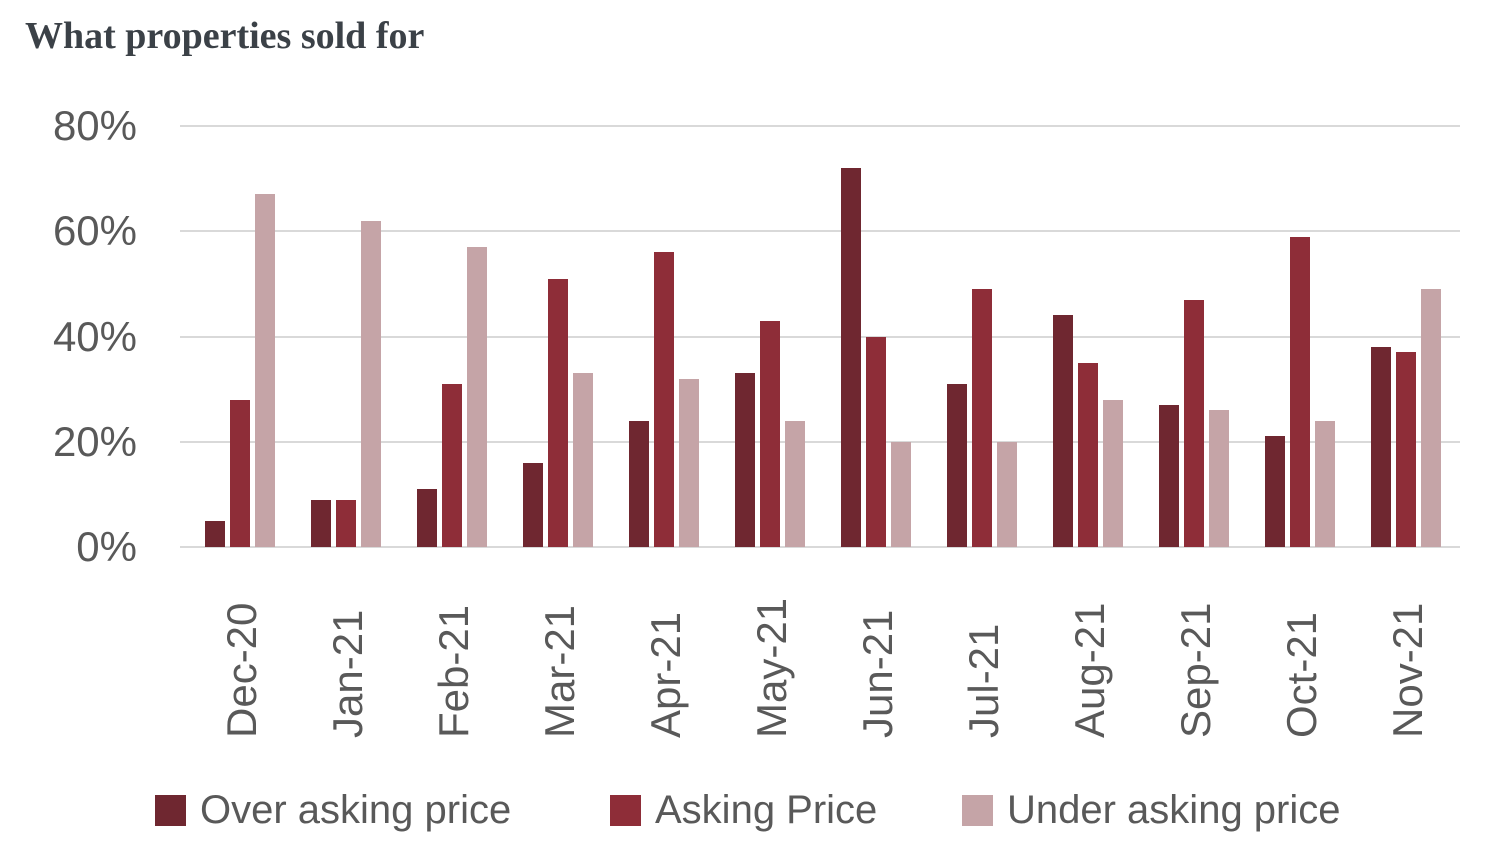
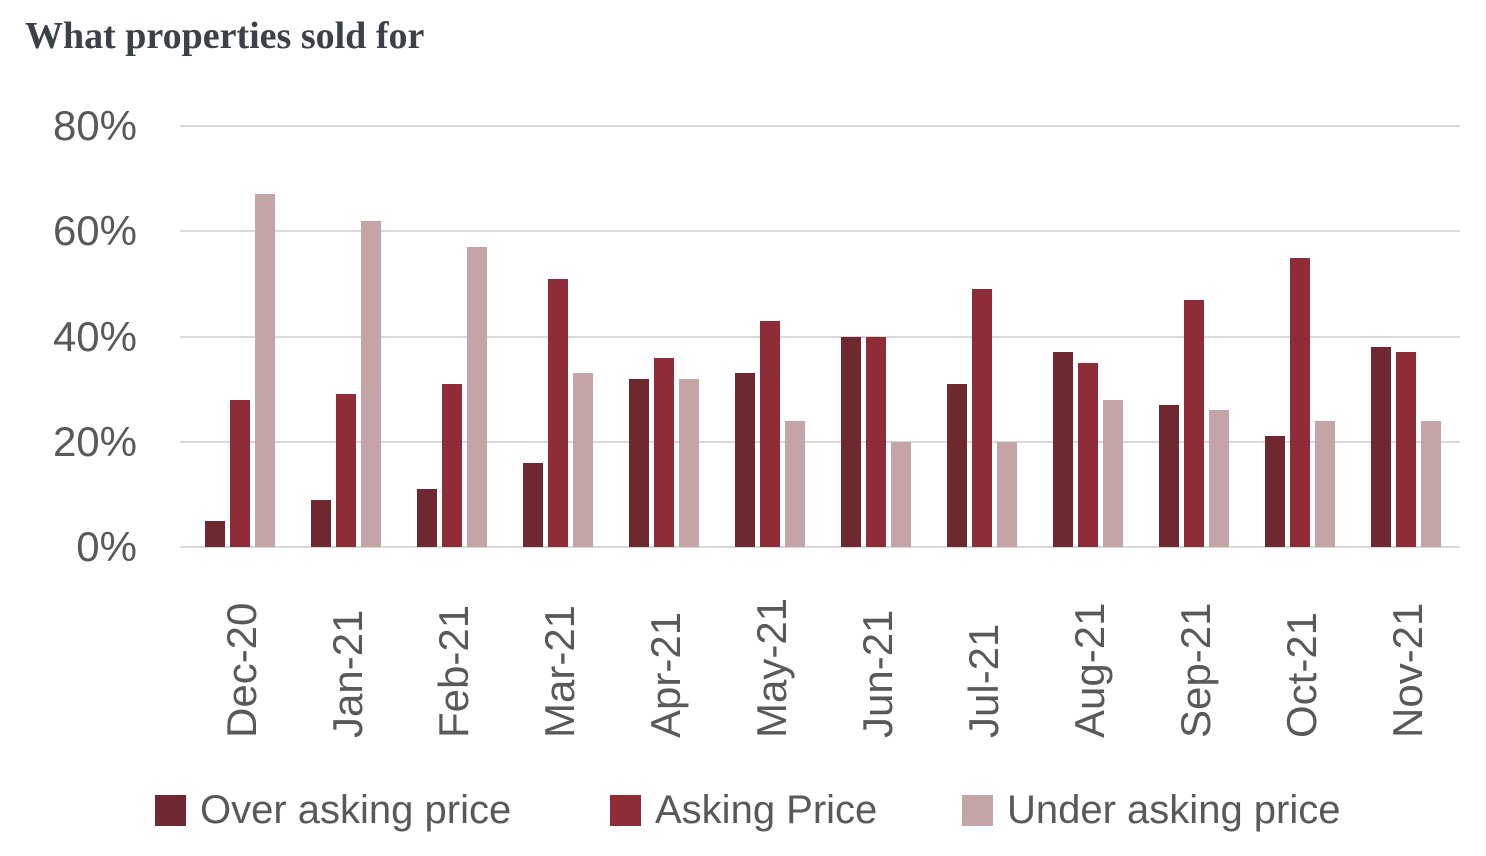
Asking Price/Jan-21: 9% -> 29%
Over asking price/Apr-21: 24% -> 32%
Asking Price/Apr-21: 56% -> 36%
Over asking price/Jun-21: 72% -> 40%
Over asking price/Aug-21: 44% -> 37%
Asking Price/Oct-21: 59% -> 55%
Under asking price/Nov-21: 49% -> 24%
